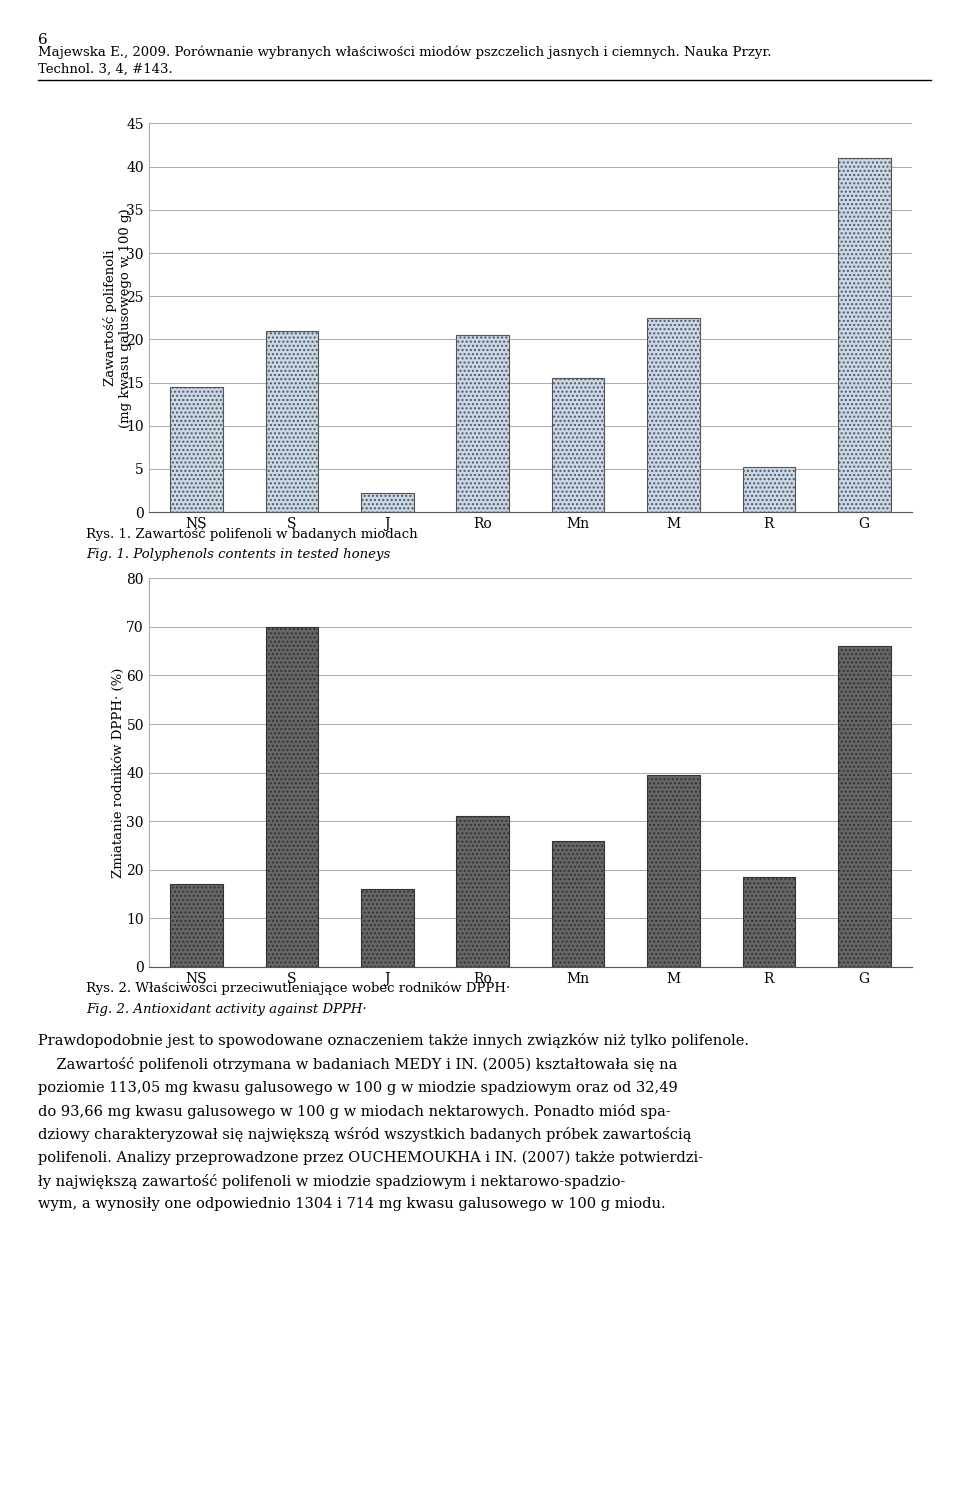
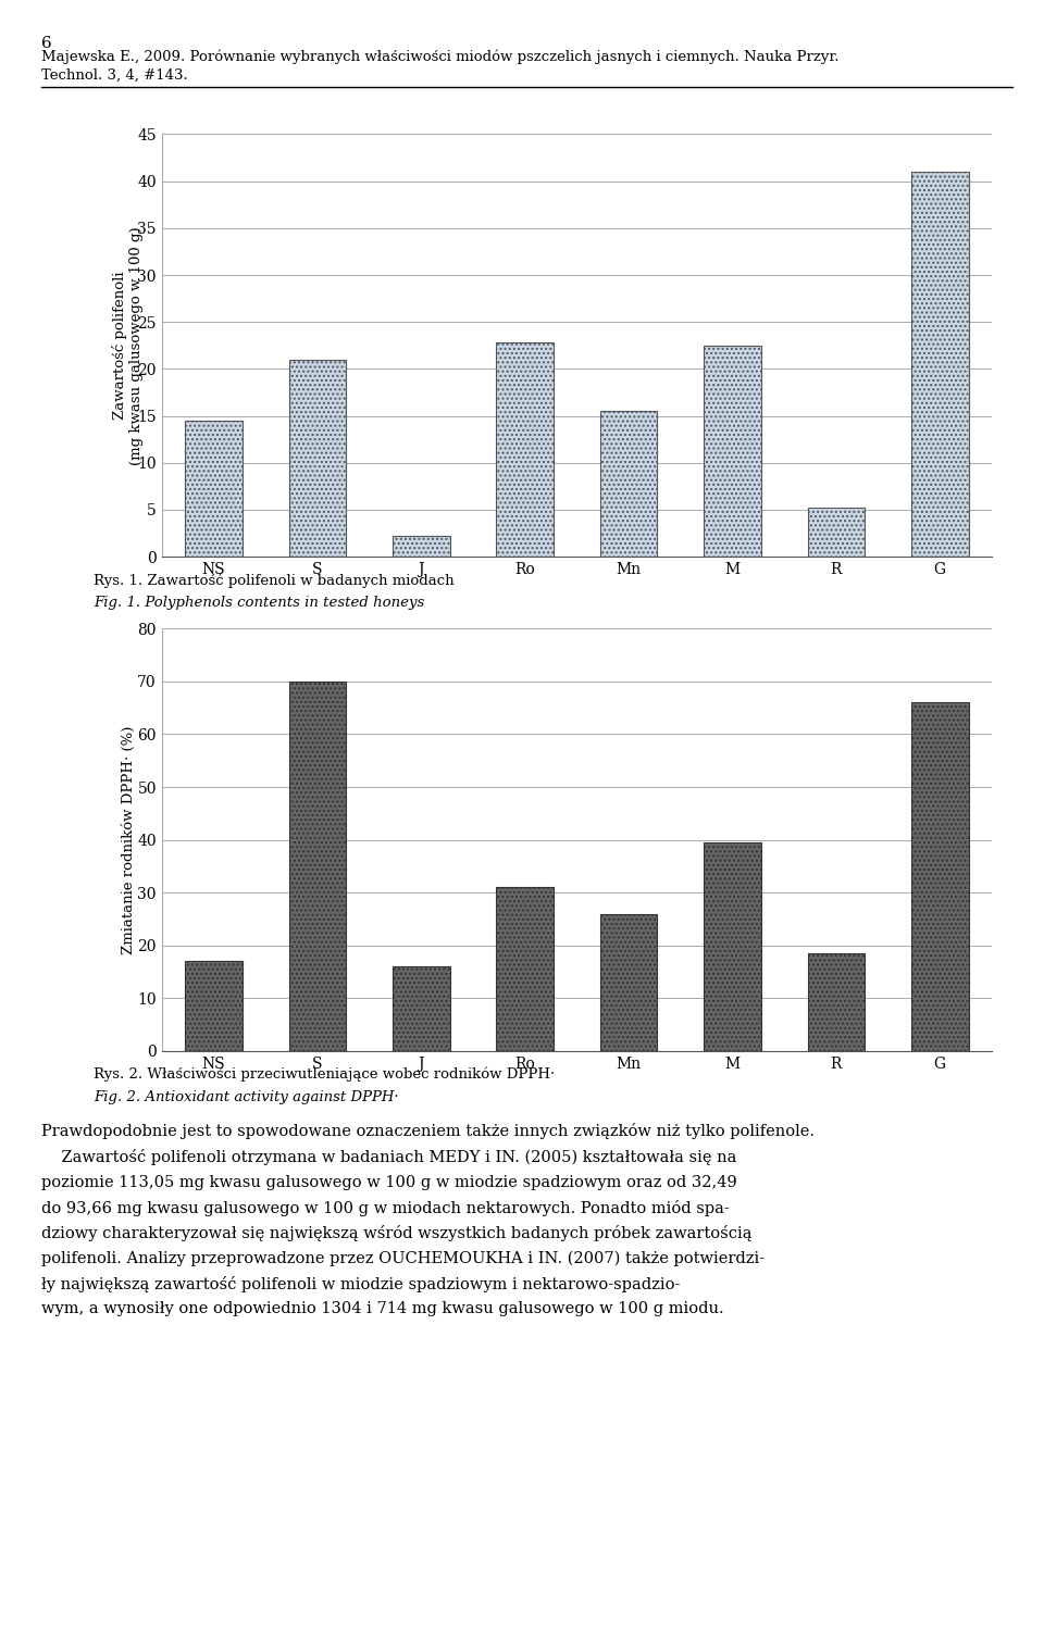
Ro: 20.5 -> 22.8
